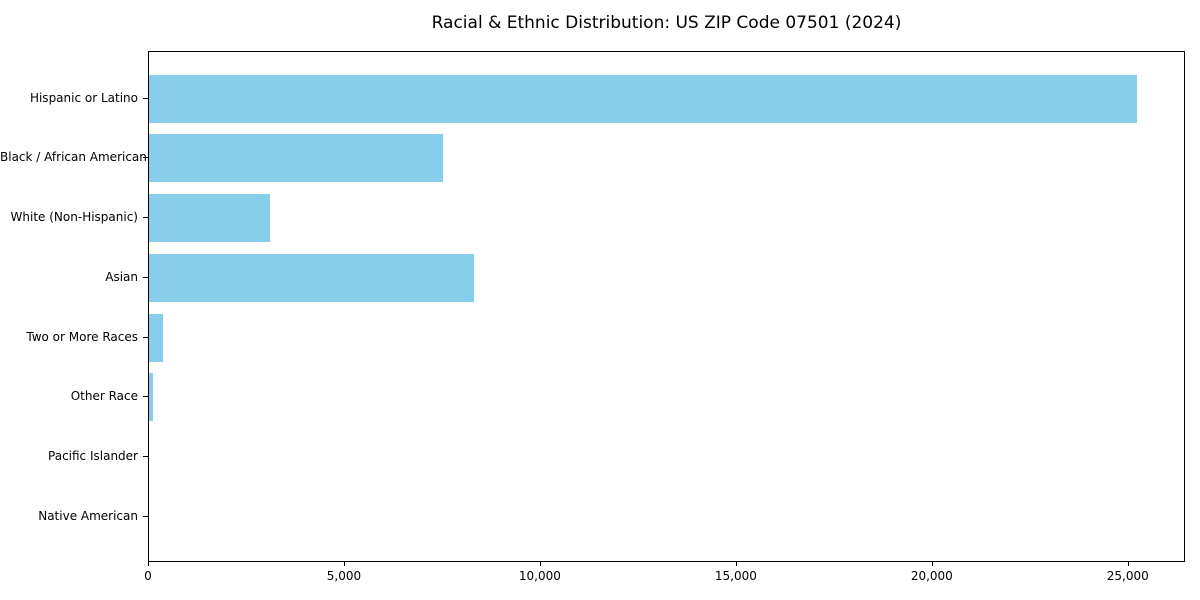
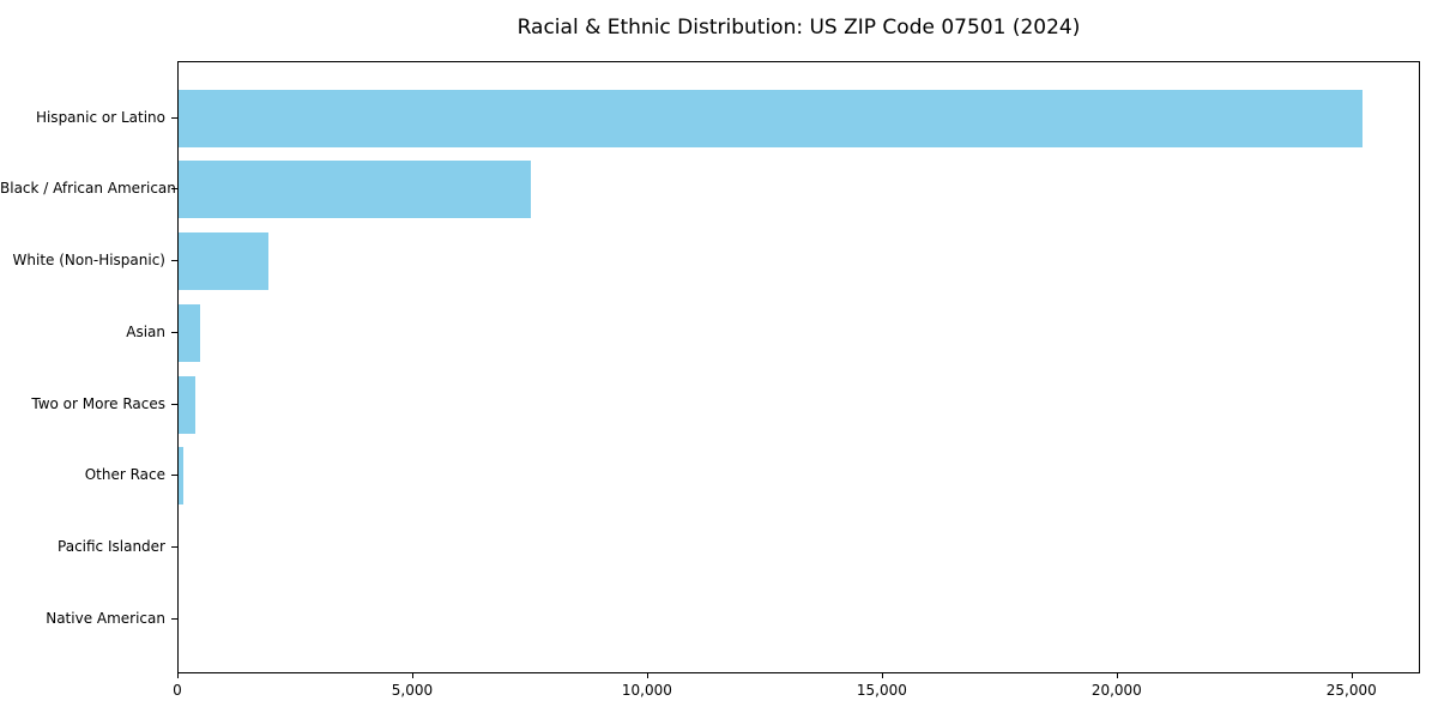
White (Non-Hispanic): 3100 -> 1900
Asian: 8300 -> 400
